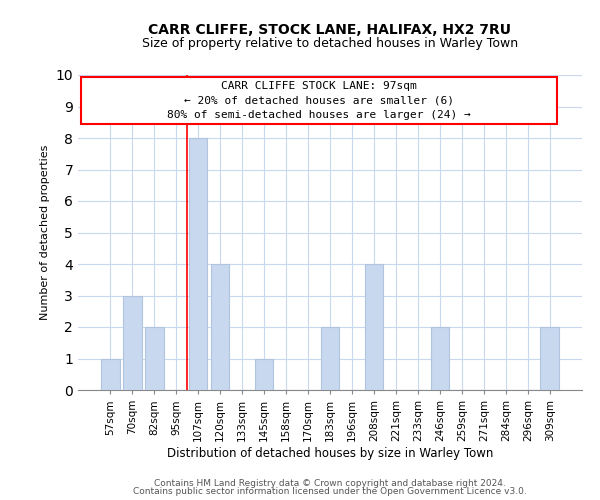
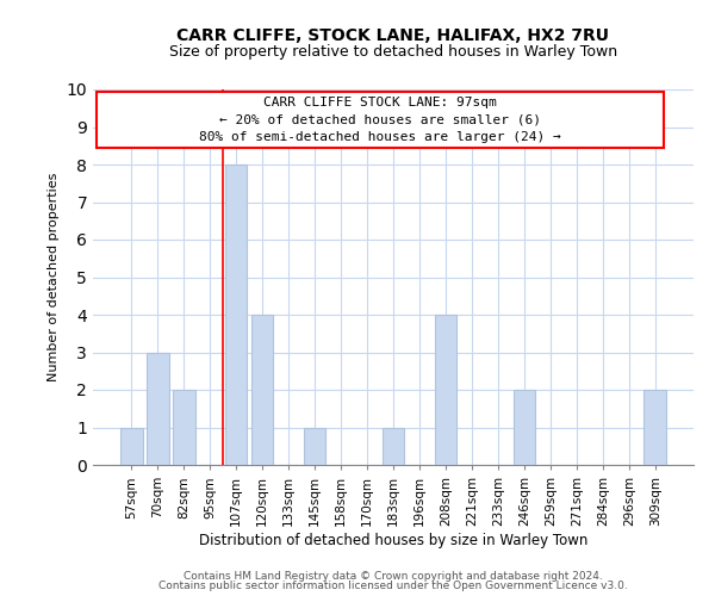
183sqm: 2 -> 1
